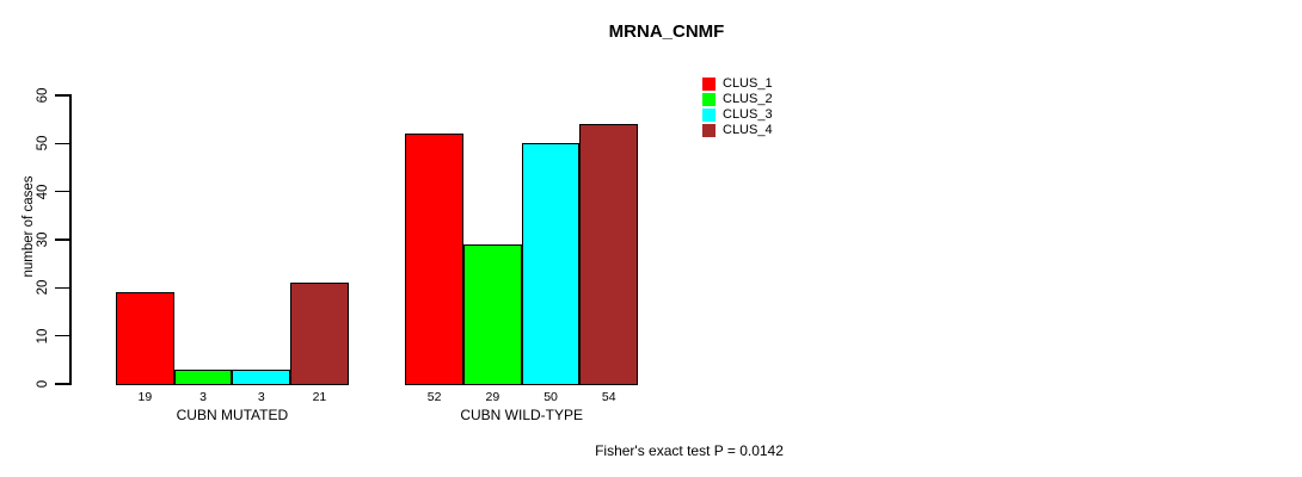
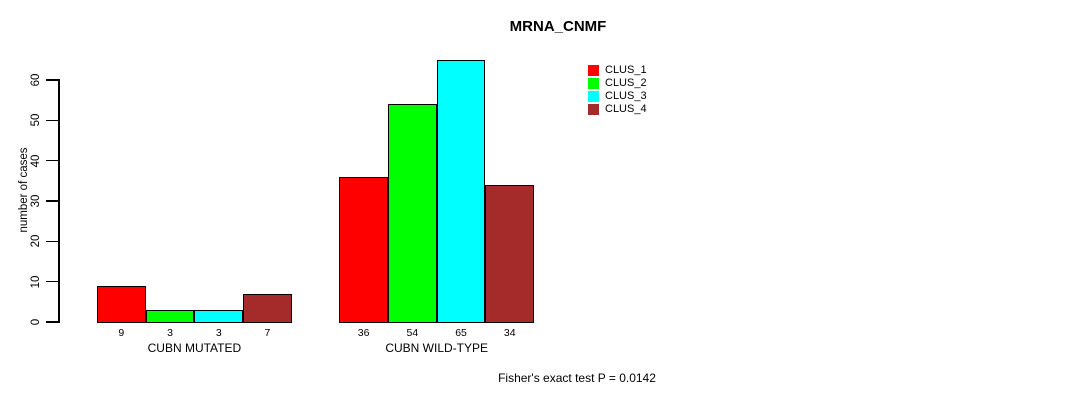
CLUS_1/CUBN MUTATED: 19 -> 9
CLUS_4/CUBN MUTATED: 21 -> 7
CLUS_1/CUBN WILD-TYPE: 52 -> 36
CLUS_2/CUBN WILD-TYPE: 29 -> 54
CLUS_3/CUBN WILD-TYPE: 50 -> 65
CLUS_4/CUBN WILD-TYPE: 54 -> 34
